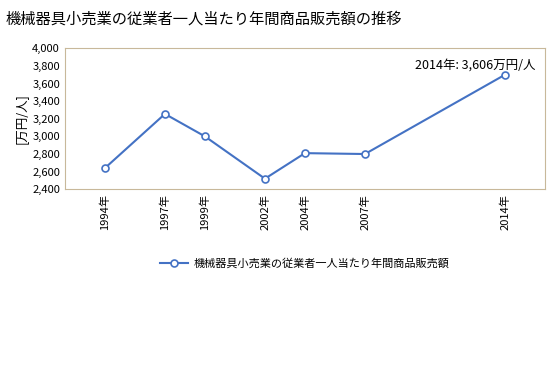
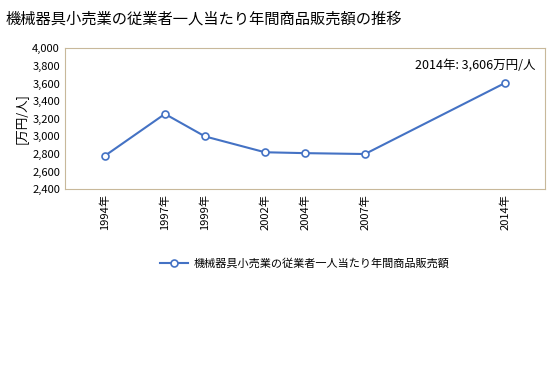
1994年: 2,640 -> 2,780
2002年: 2,520 -> 2,820
2014年: 3,700 -> 3,610
